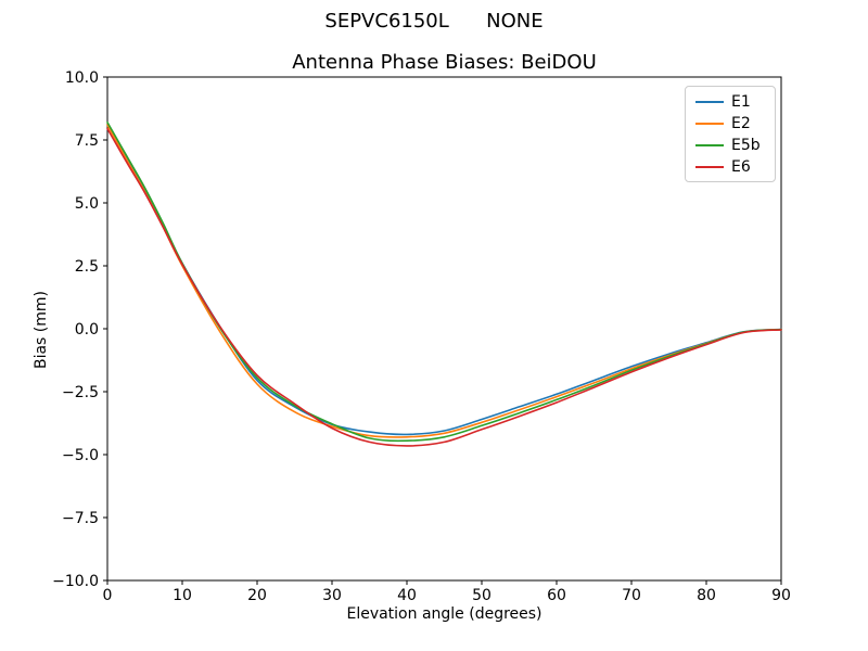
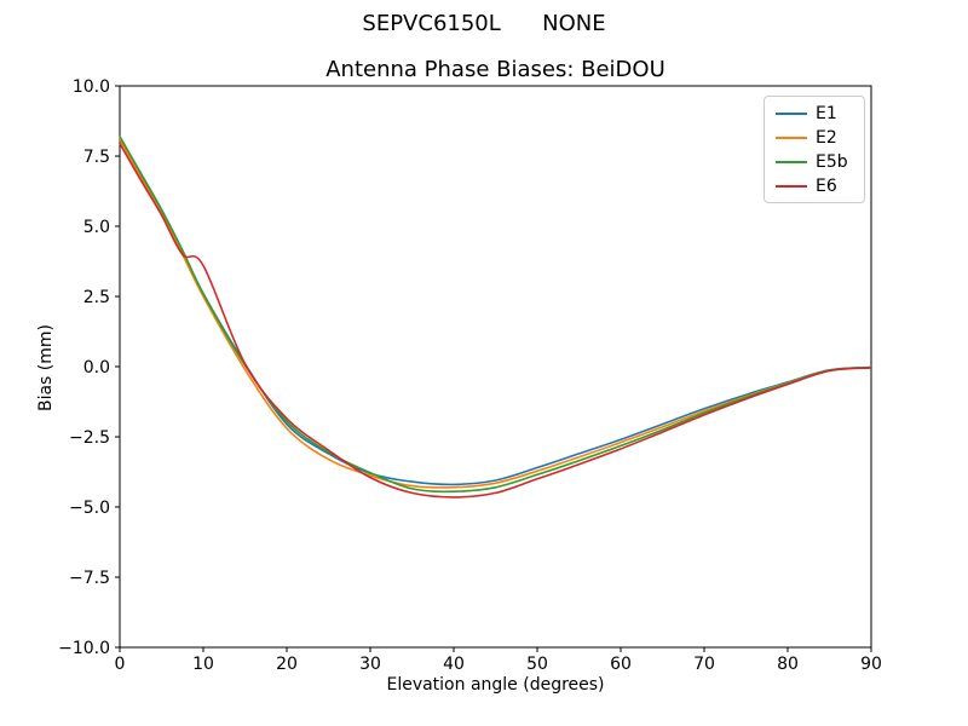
E6/10: 2.5 -> 3.6
